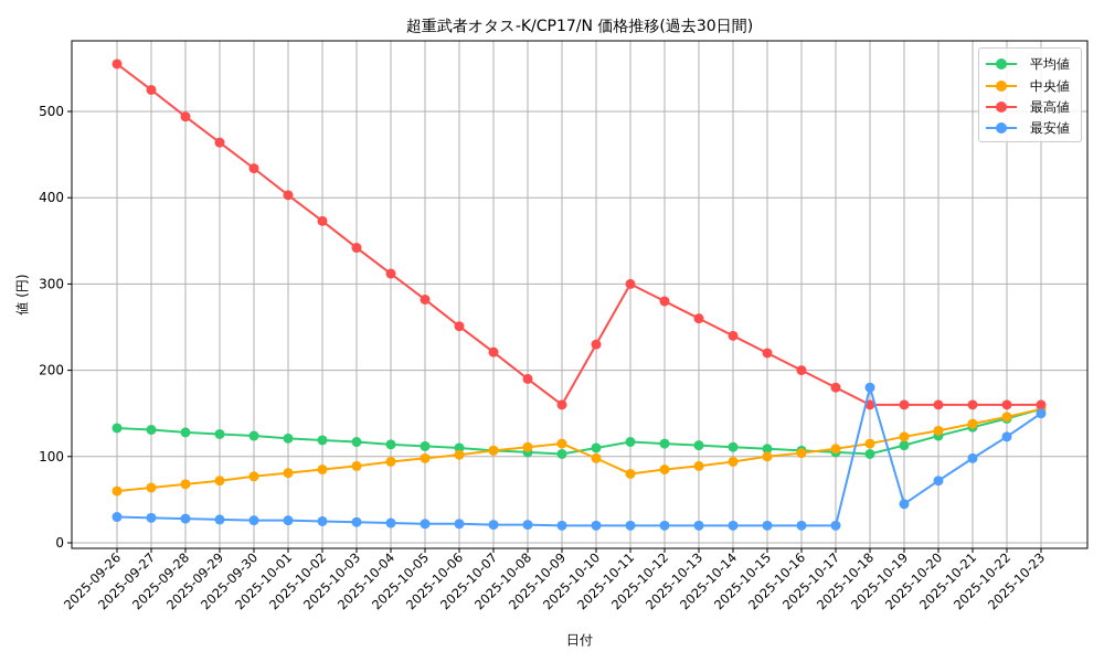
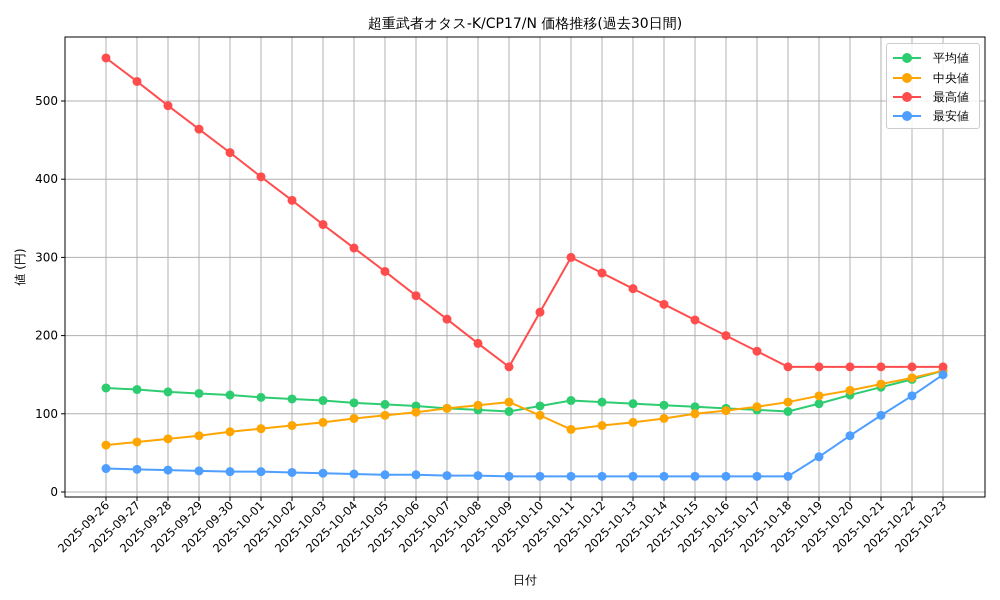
最安値/2025-10-18: 180 -> 20
